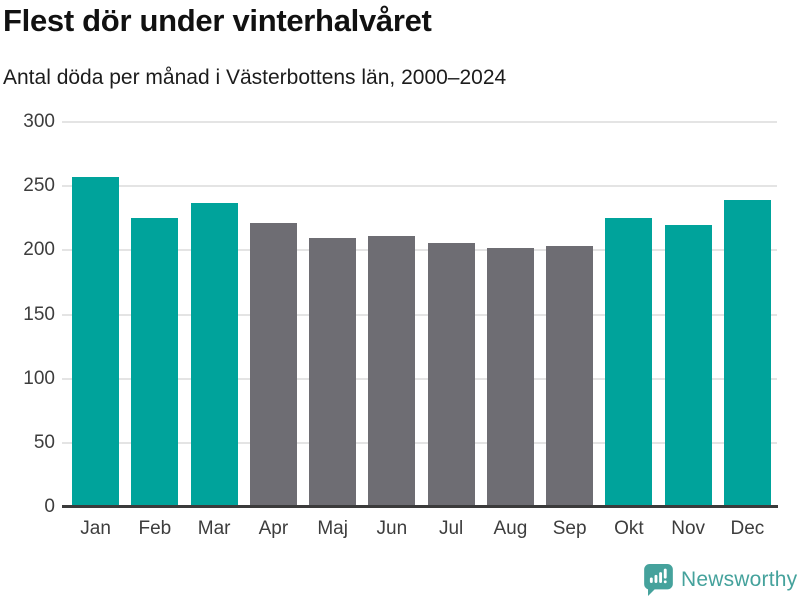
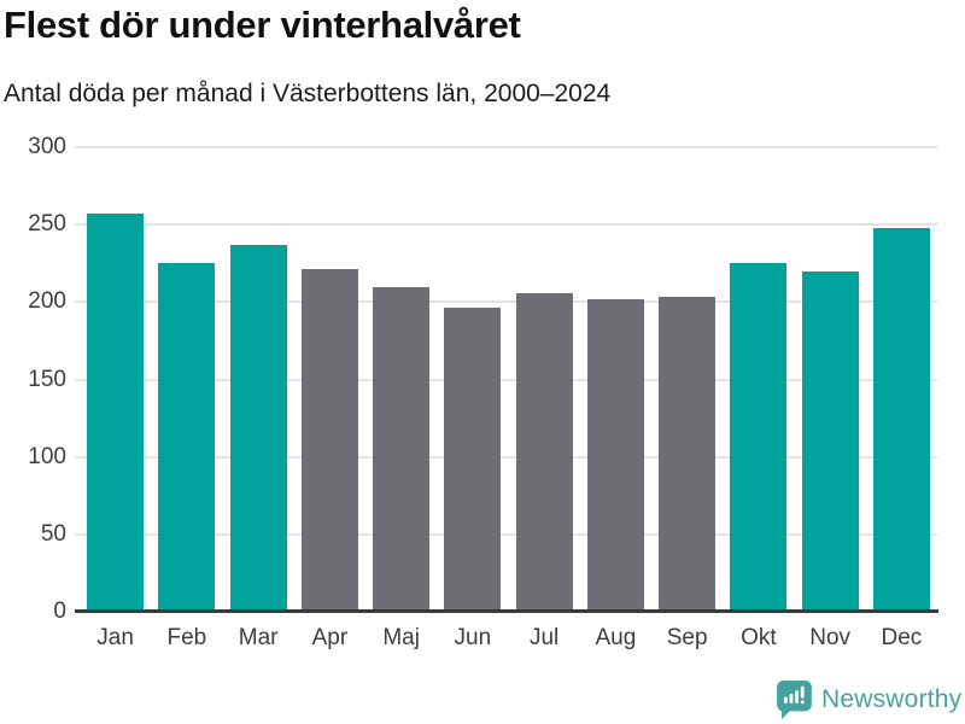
Jun: 211 -> 196
Dec: 239 -> 248
